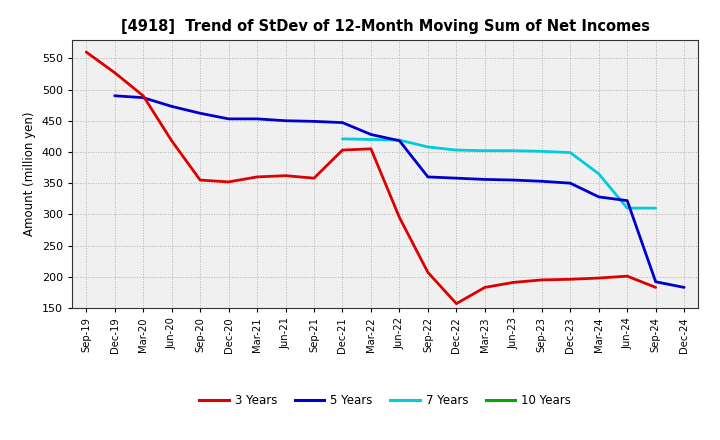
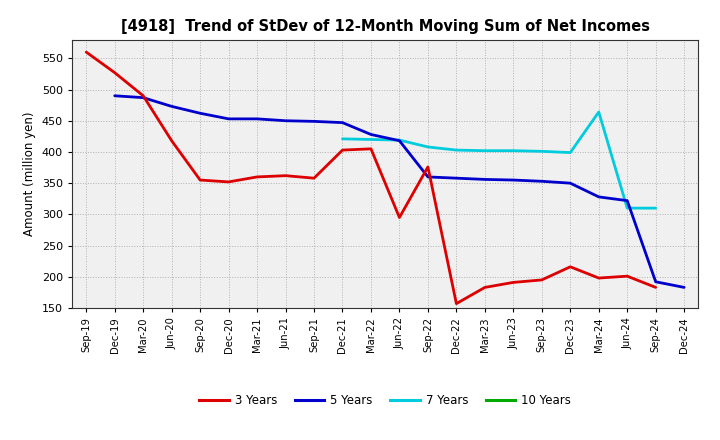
3 Years/Sep-22: 207 -> 376
3 Years/Dec-23: 196 -> 216
7 Years/Mar-24: 365 -> 464
